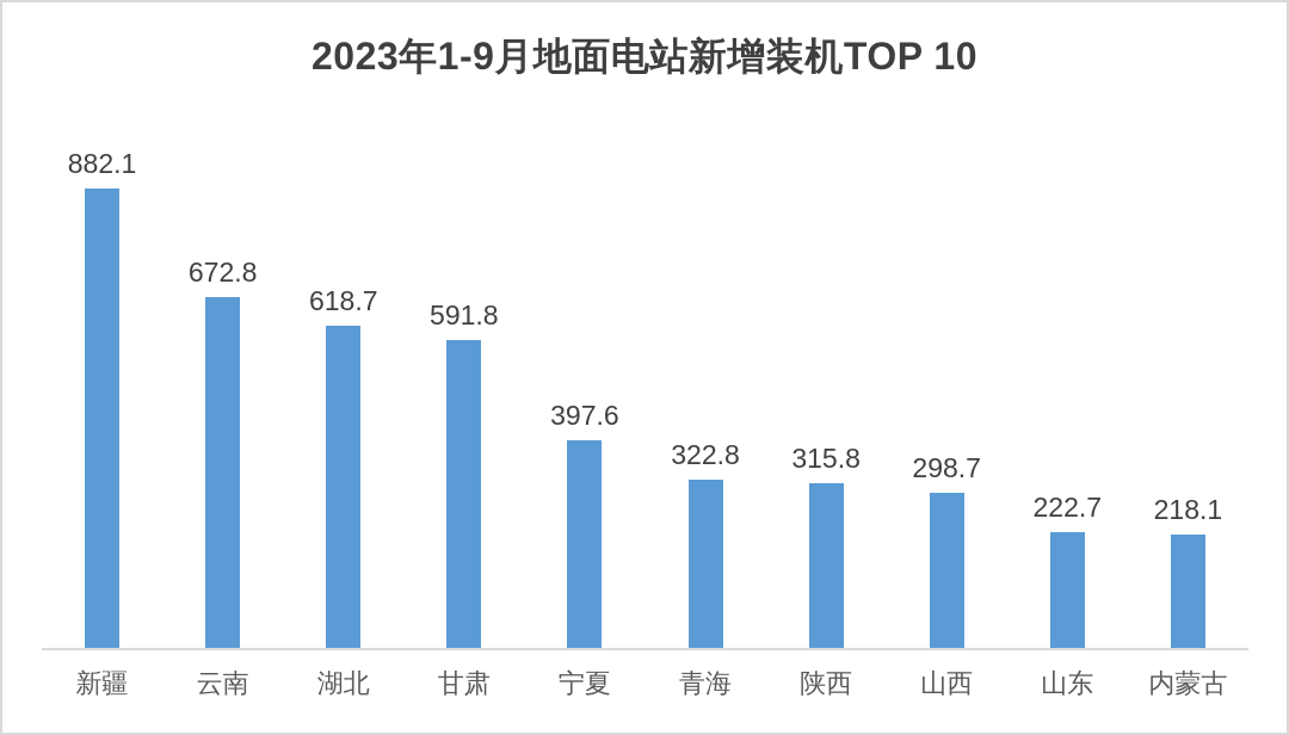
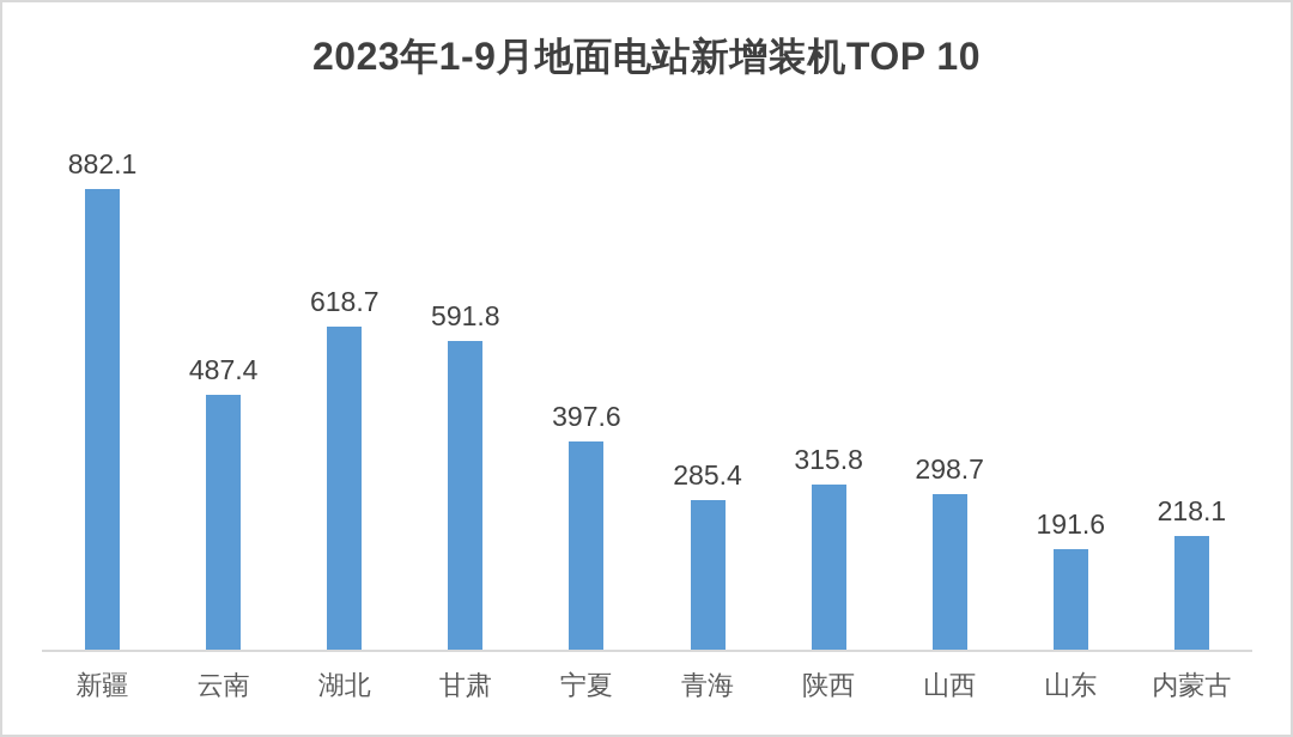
云南: 672.8 -> 487.4
青海: 322.8 -> 285.4
山东: 222.7 -> 191.6
